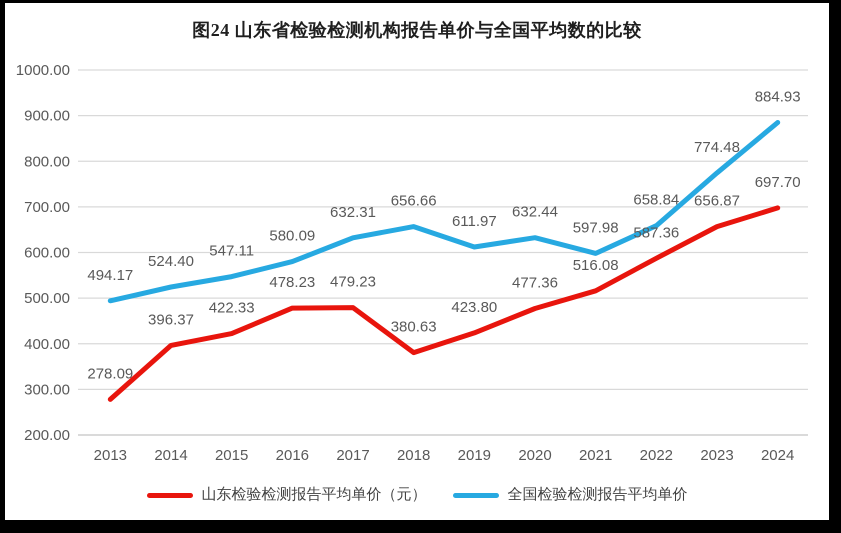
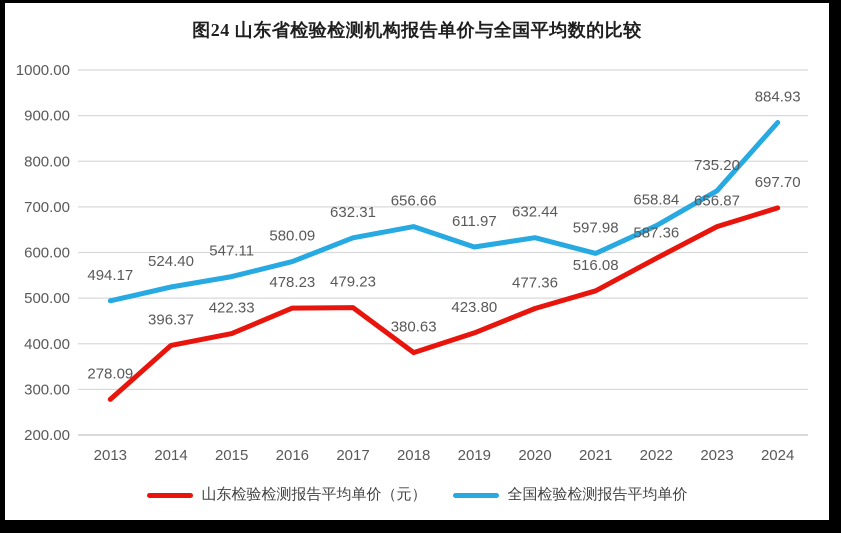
全国检验检测报告平均单价/2023: 774.48 -> 735.20
